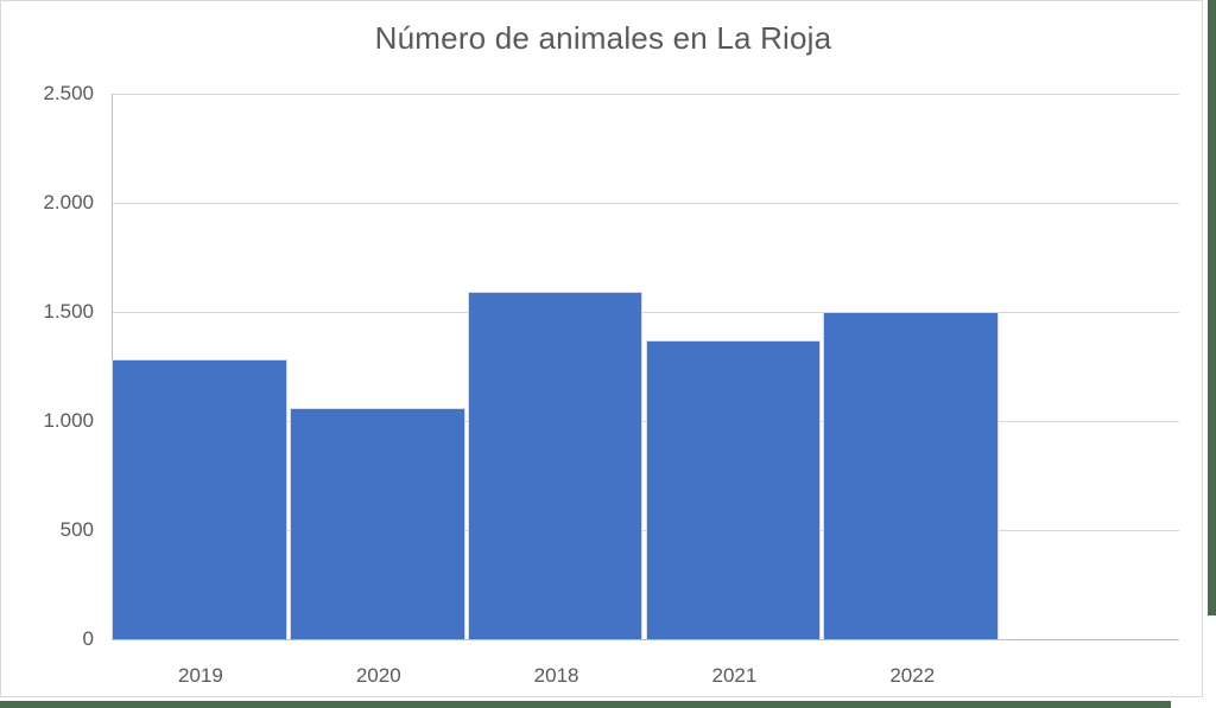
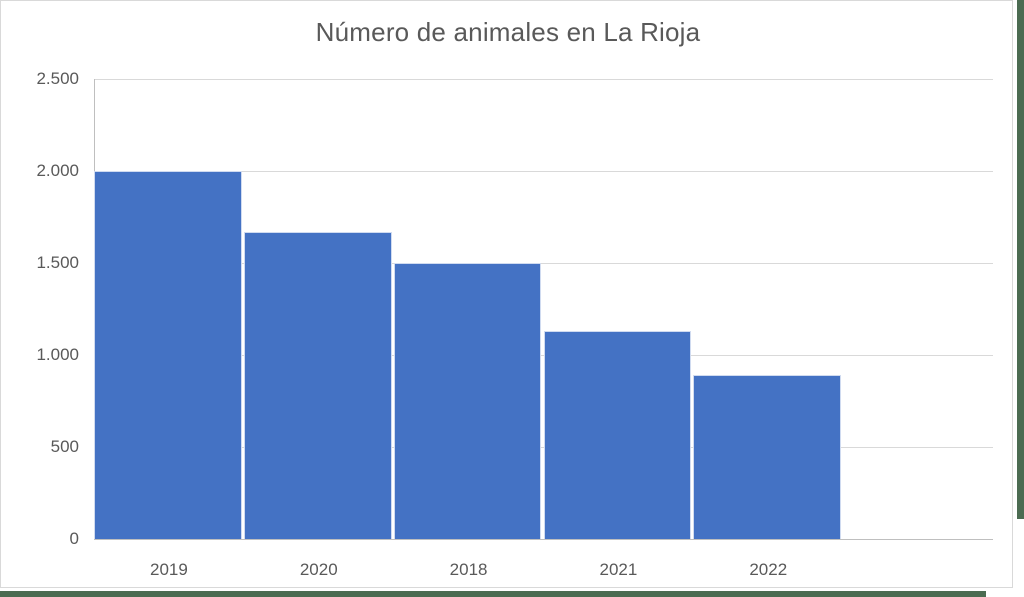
2019: 1280 -> 2000
2020: 1060 -> 1670
2018: 1590 -> 1500
2021: 1370 -> 1130
2022: 1500 -> 890
